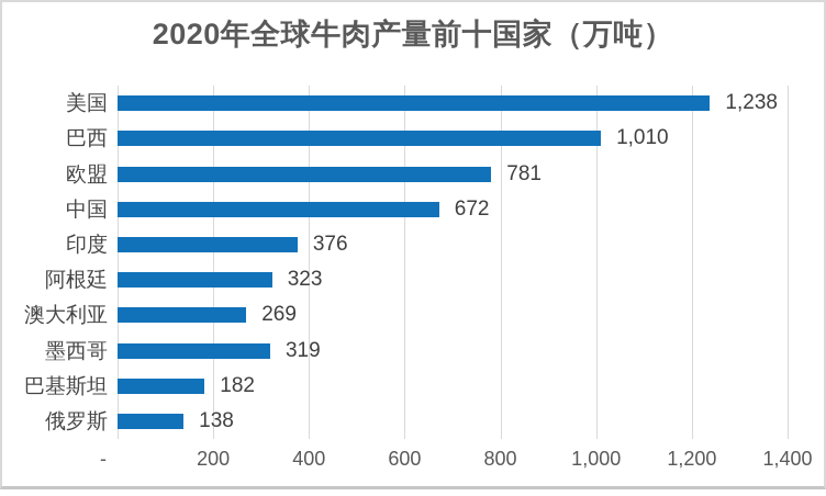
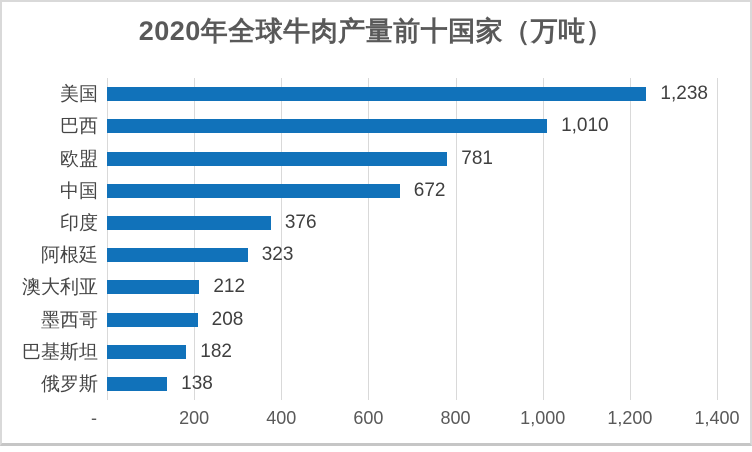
澳大利亚: 269 -> 212
墨西哥: 319 -> 208
